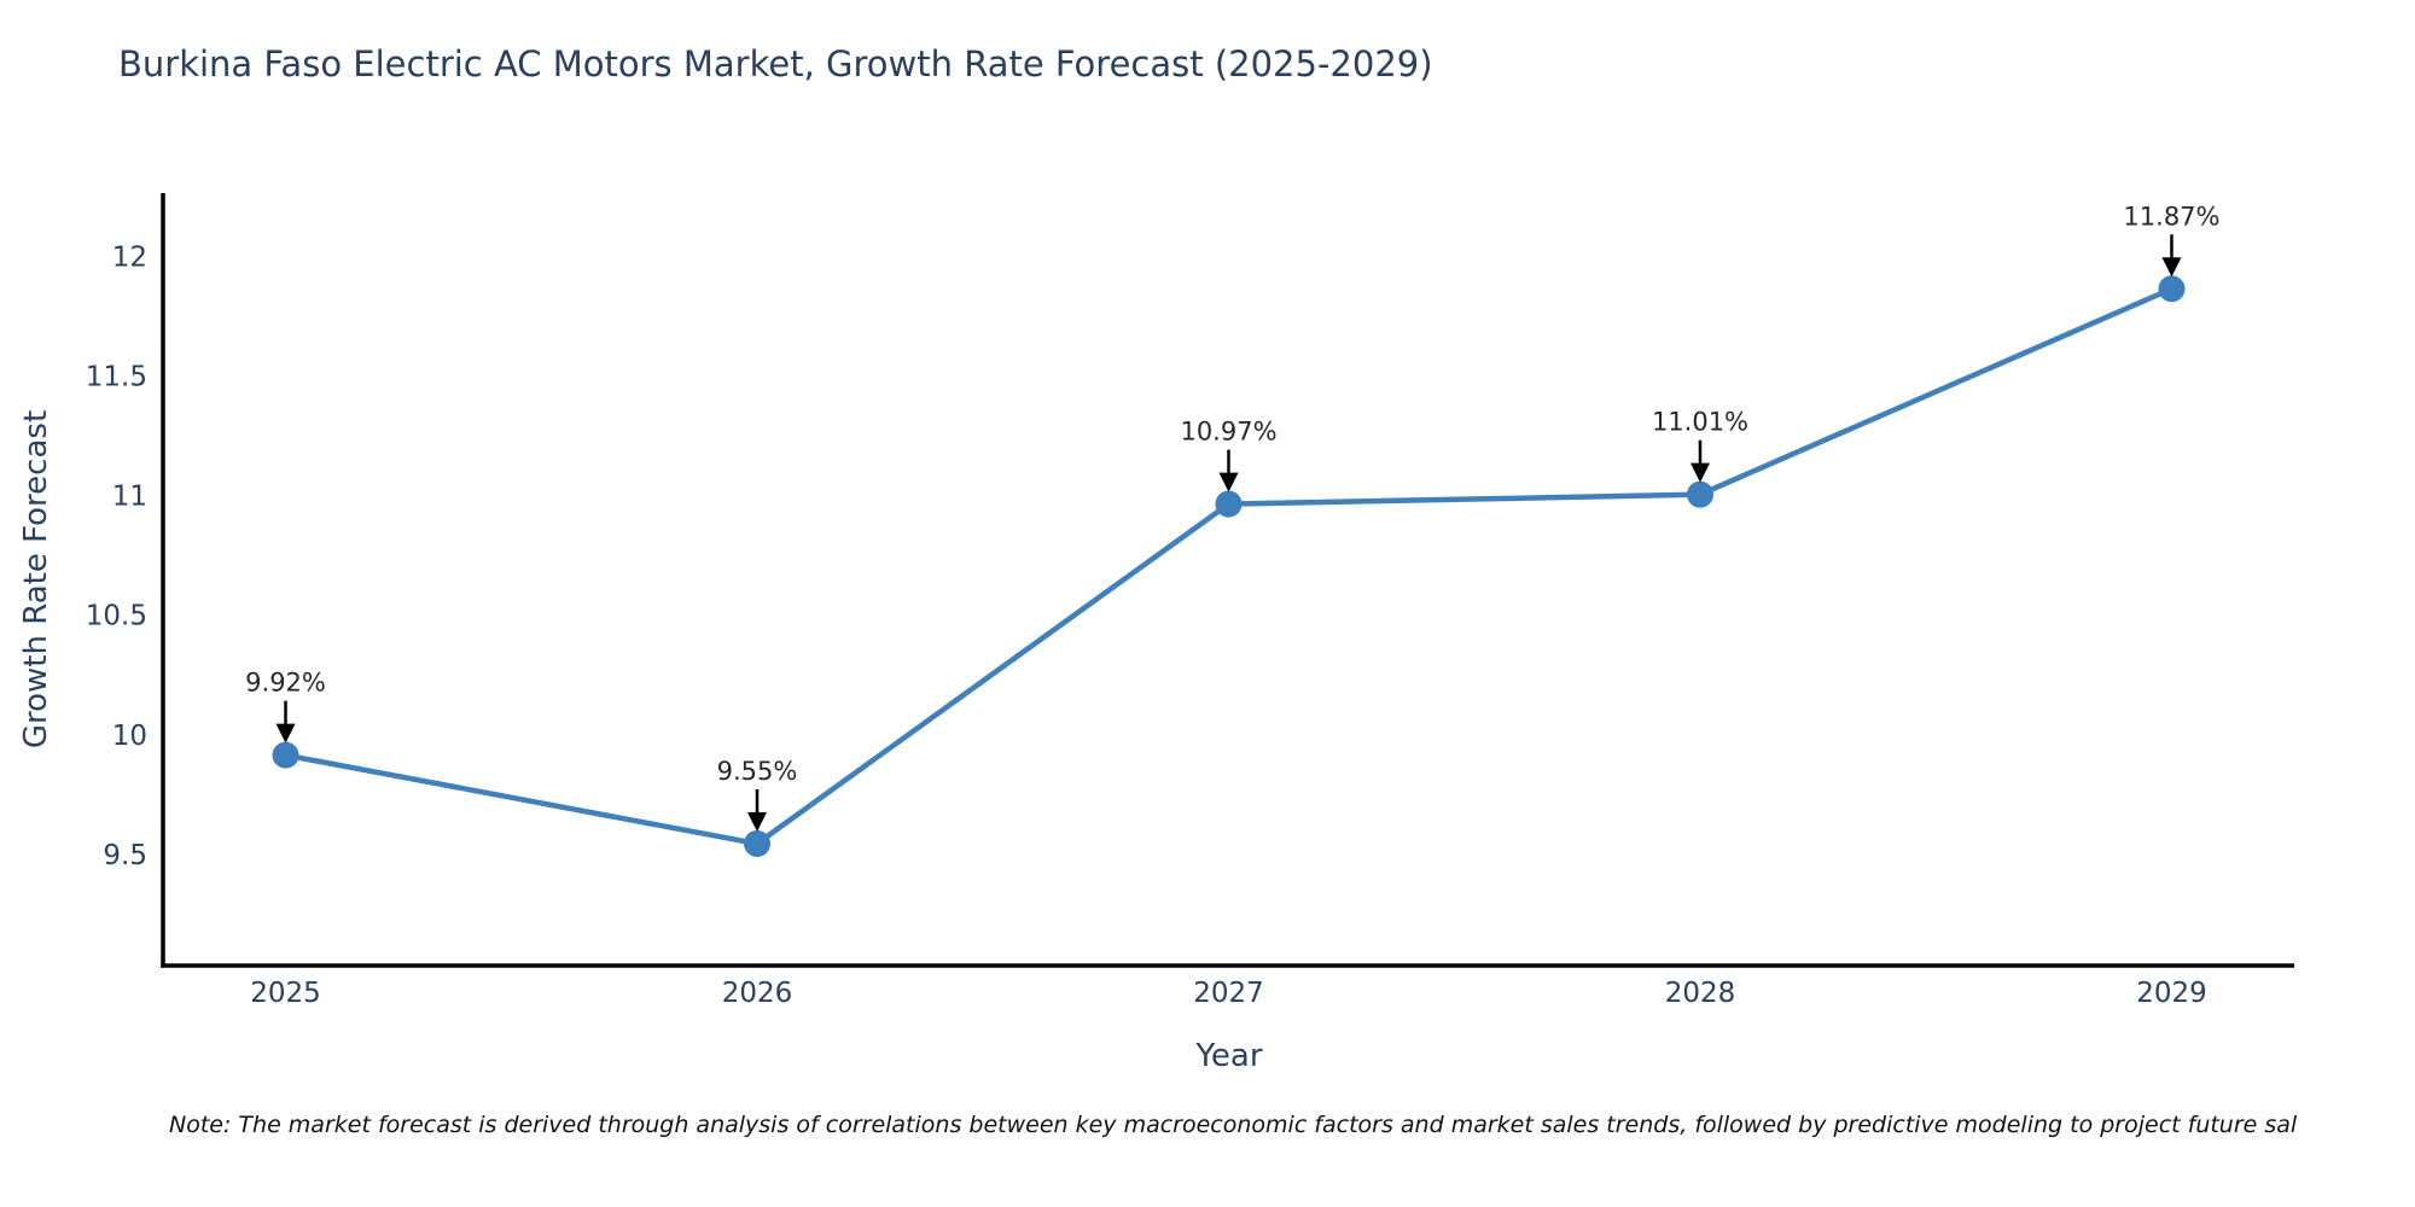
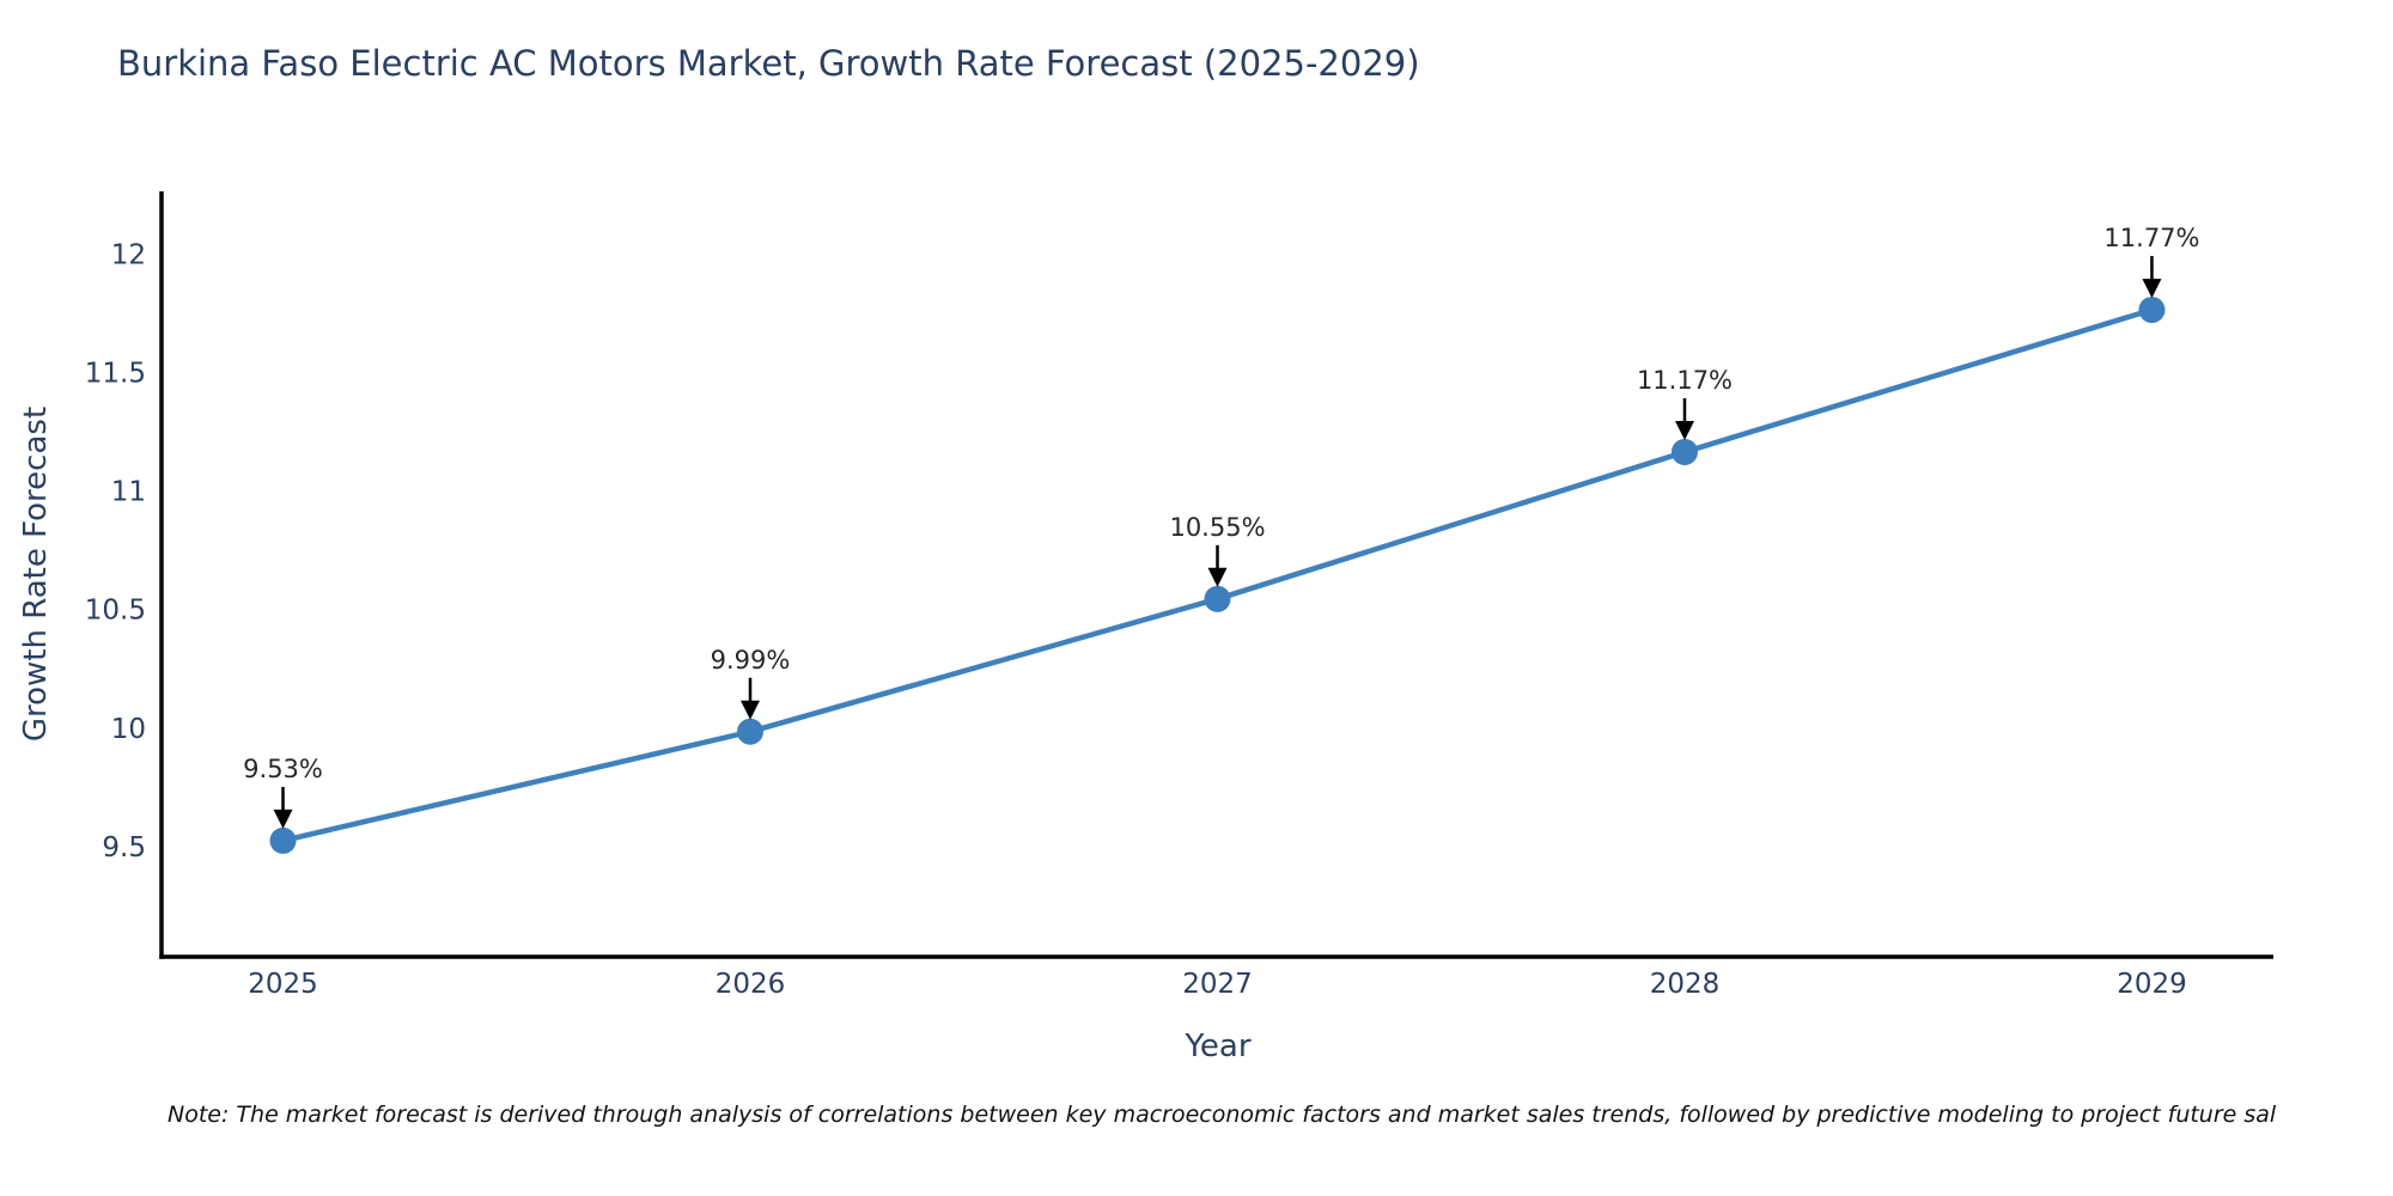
2025: 9.92% -> 9.53%
2026: 9.55% -> 9.99%
2027: 10.97% -> 10.55%
2028: 11.01% -> 11.17%
2029: 11.87% -> 11.77%
